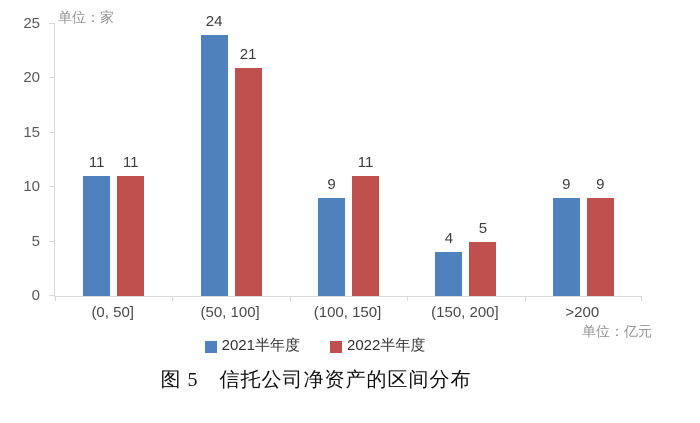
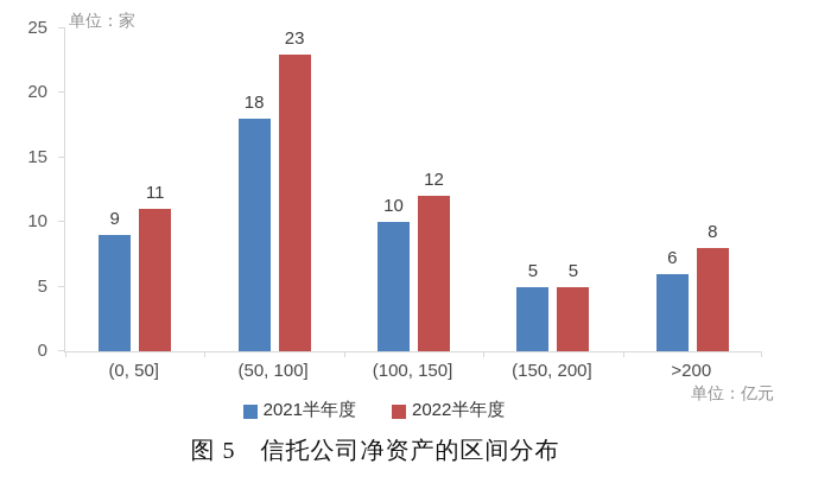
2021半年度/(0, 50]: 11 -> 9
2021半年度/(50, 100]: 24 -> 18
2022半年度/(50, 100]: 21 -> 23
2021半年度/(100, 150]: 9 -> 10
2022半年度/(100, 150]: 11 -> 12
2021半年度/(150, 200]: 4 -> 5
2021半年度/>200: 9 -> 6
2022半年度/>200: 9 -> 8
